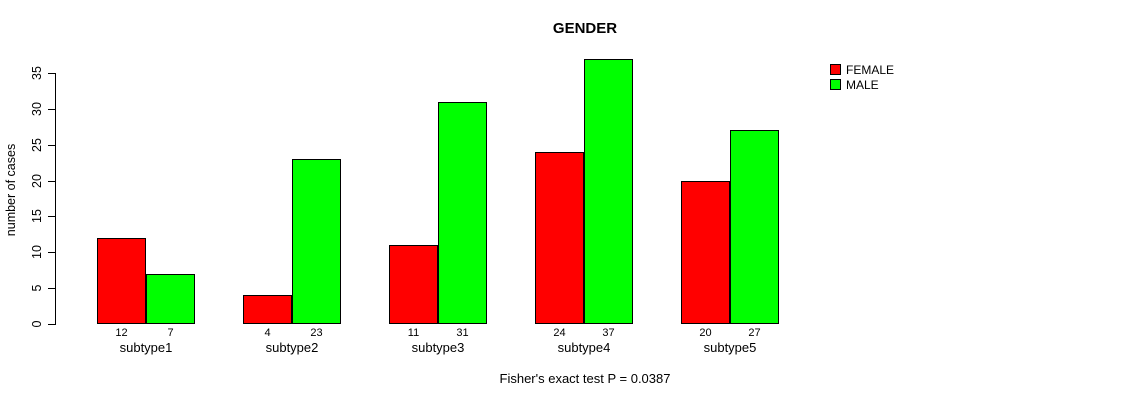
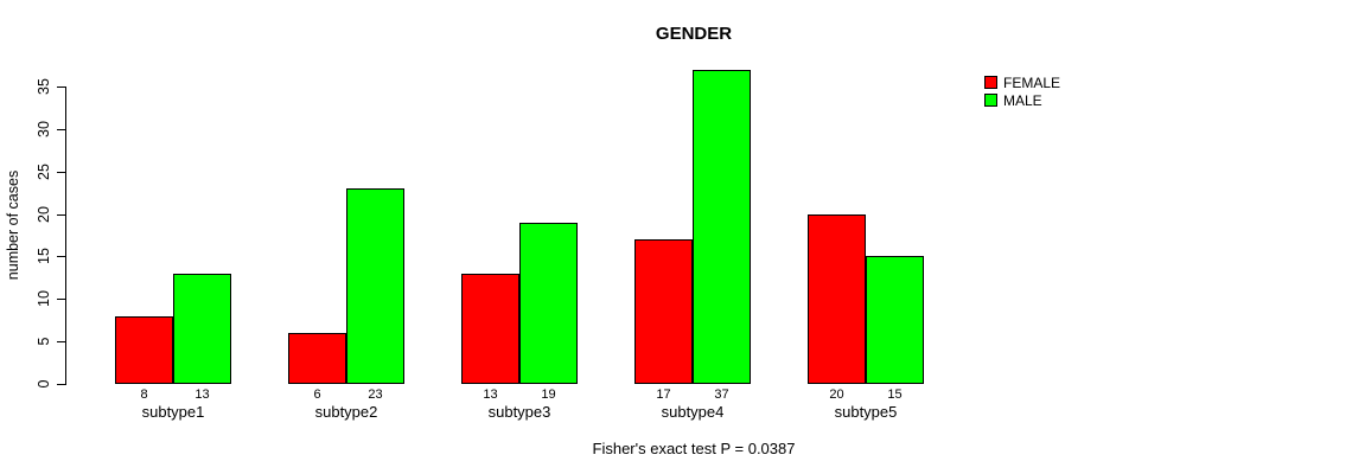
FEMALE/subtype1: 12 -> 8
MALE/subtype1: 7 -> 13
FEMALE/subtype2: 4 -> 6
FEMALE/subtype3: 11 -> 13
MALE/subtype3: 31 -> 19
FEMALE/subtype4: 24 -> 17
MALE/subtype5: 27 -> 15
